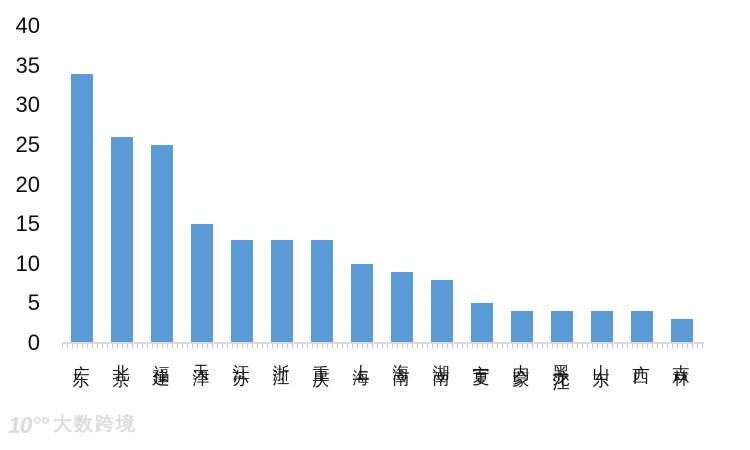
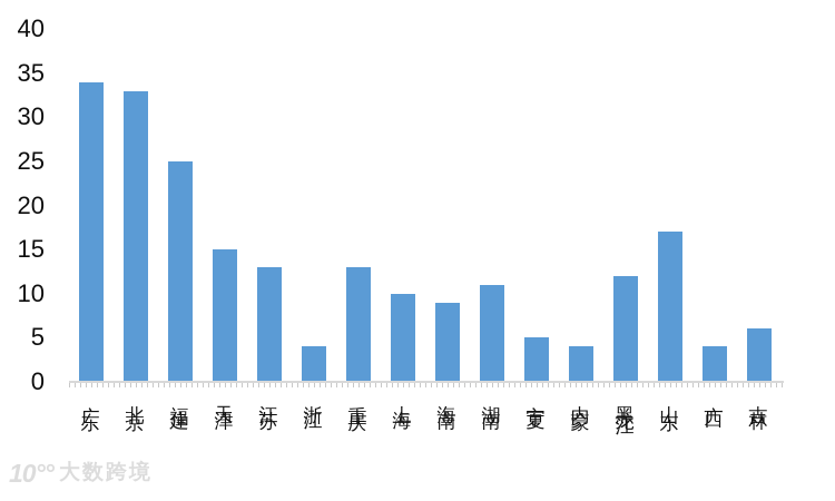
北京: 26 -> 33
浙江: 13 -> 4
湖南: 8 -> 11
黑龙江: 4 -> 12
山东: 4 -> 17
吉林: 3 -> 6
